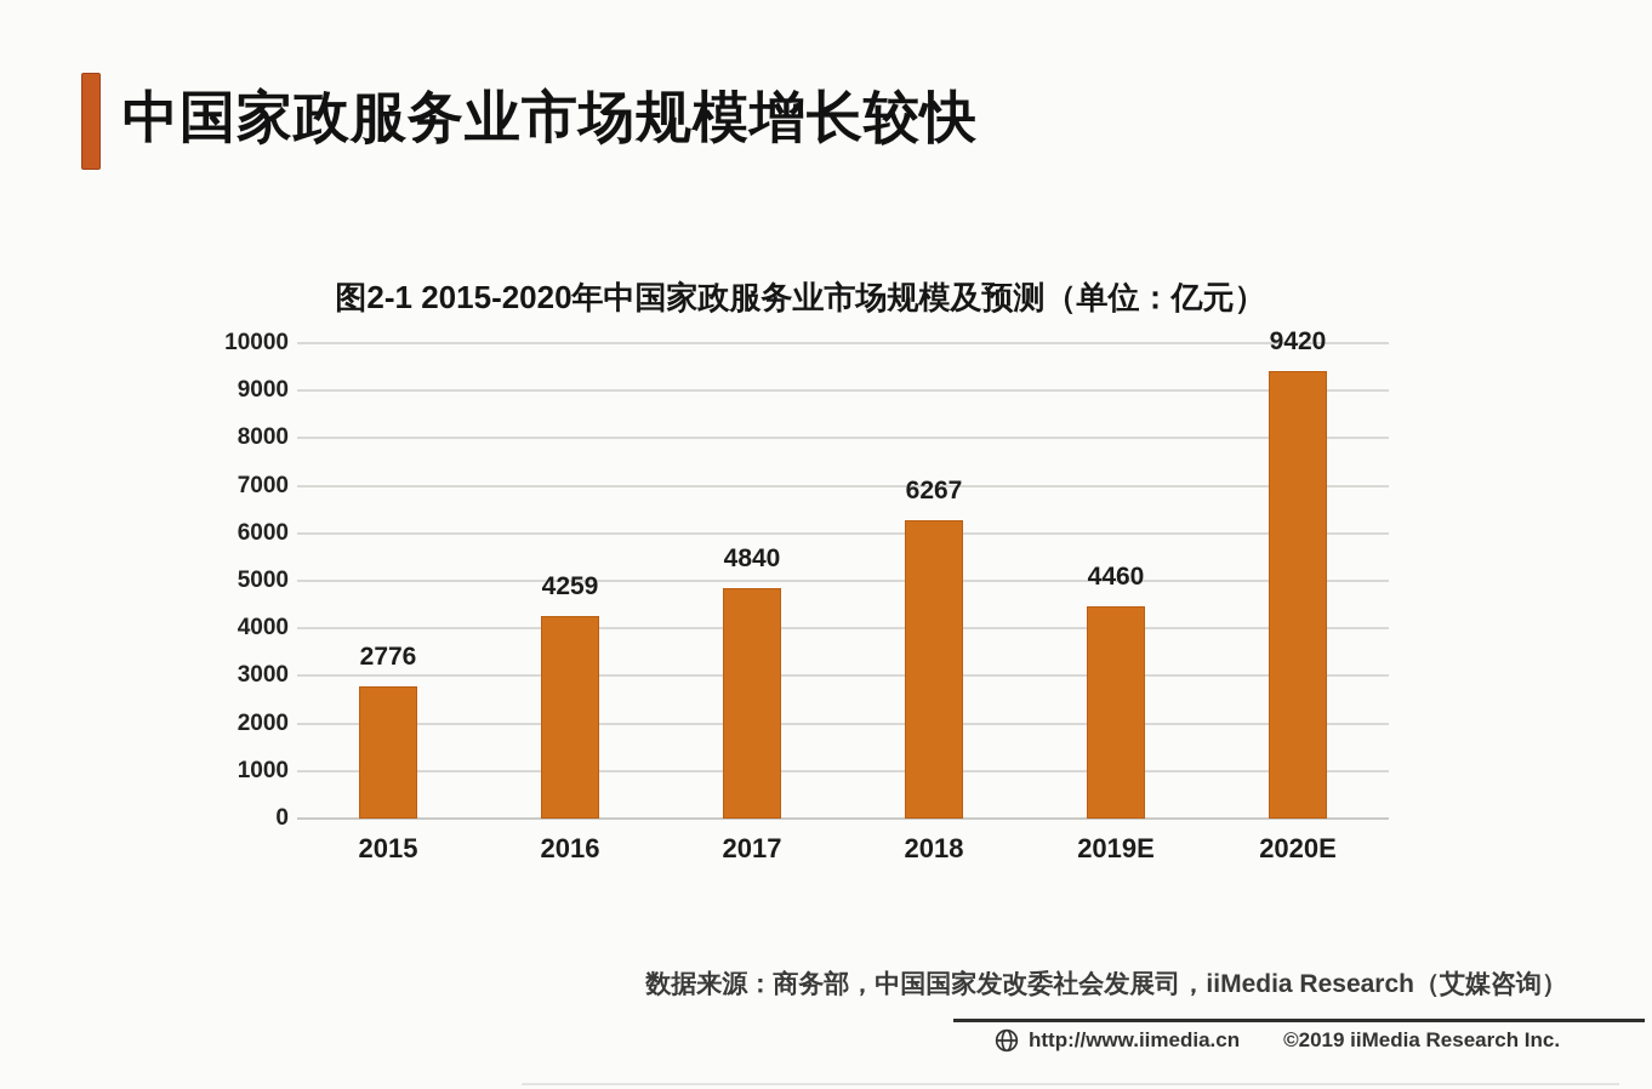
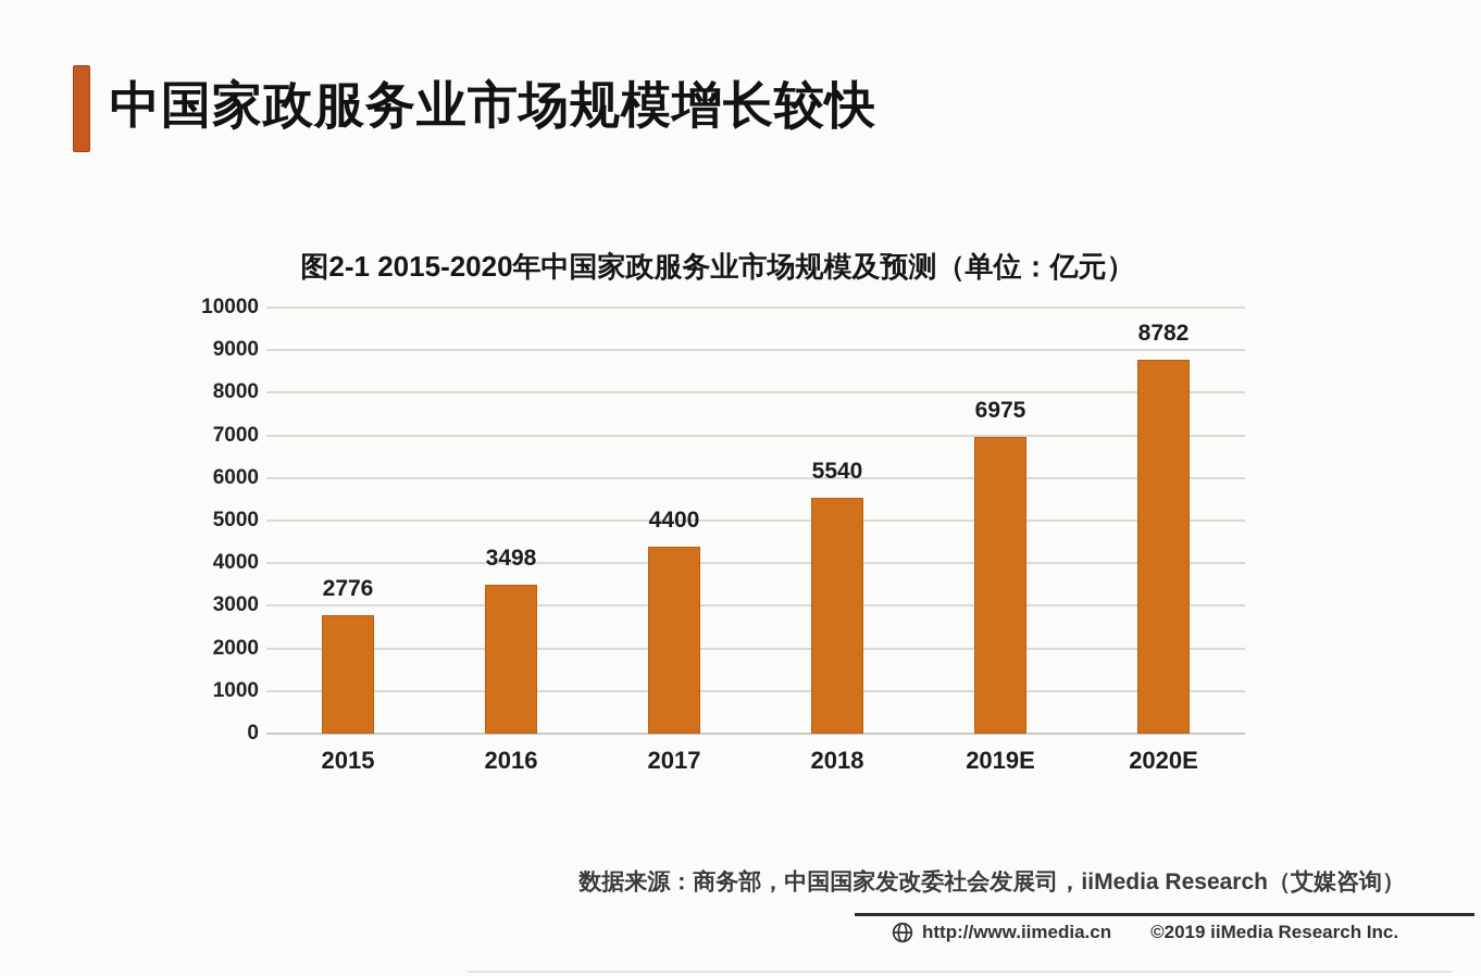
2016: 4259 -> 3498
2017: 4840 -> 4400
2018: 6267 -> 5540
2019E: 4460 -> 6975
2020E: 9420 -> 8782
